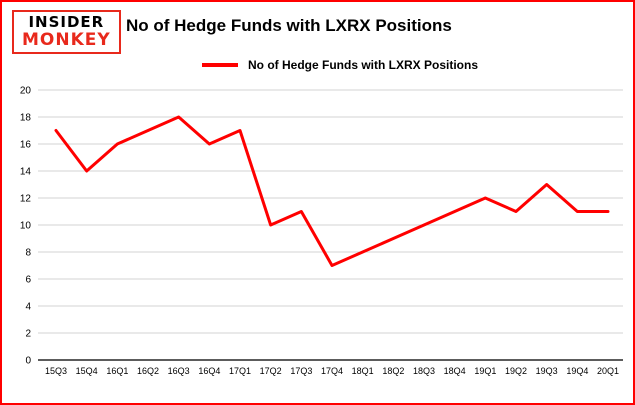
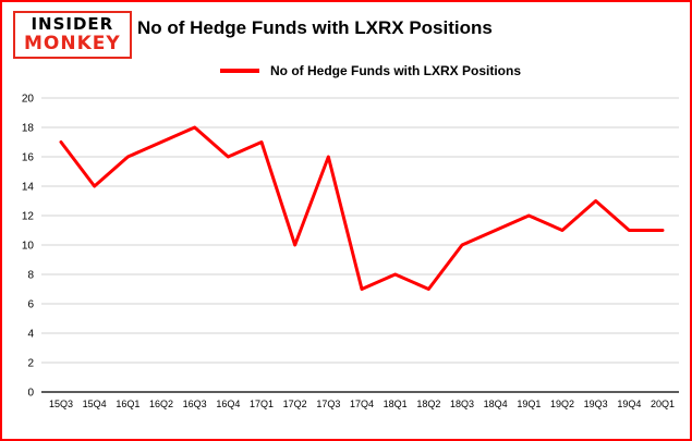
17Q3: 11 -> 16
18Q2: 9 -> 7
